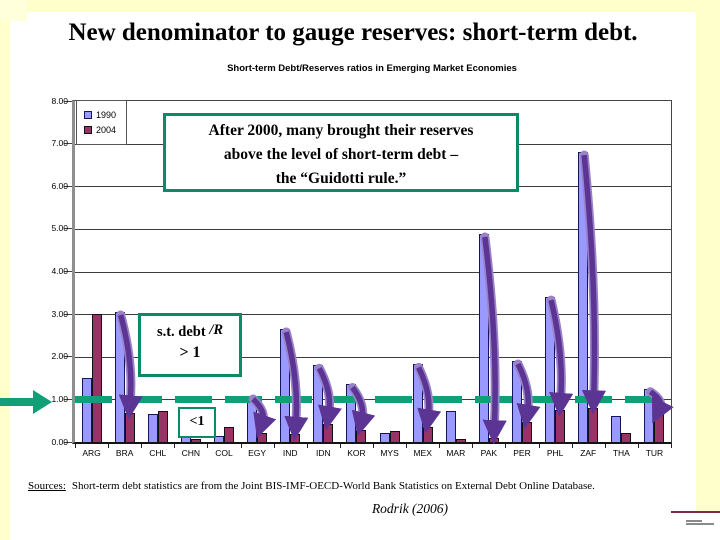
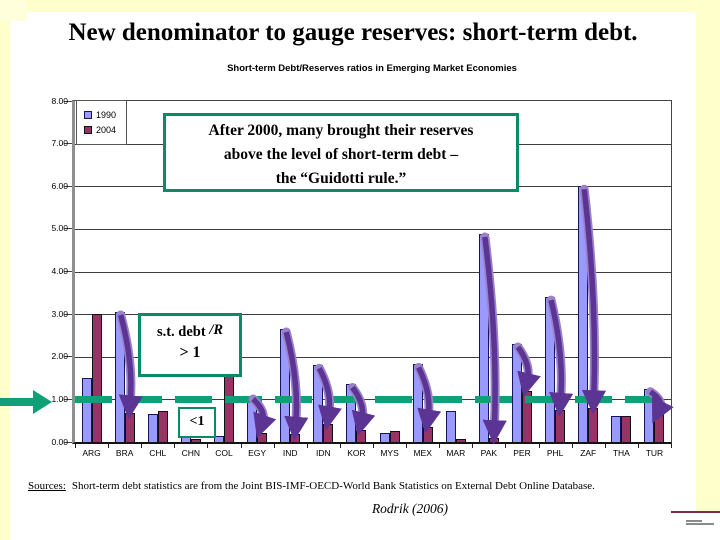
2004/COL: 0.3 -> 2.0
1990/PER: 1.9 -> 2.3
2004/PER: 0.5 -> 1.2
1990/ZAF: 6.8 -> 6.0
2004/THA: 0.2 -> 0.6
